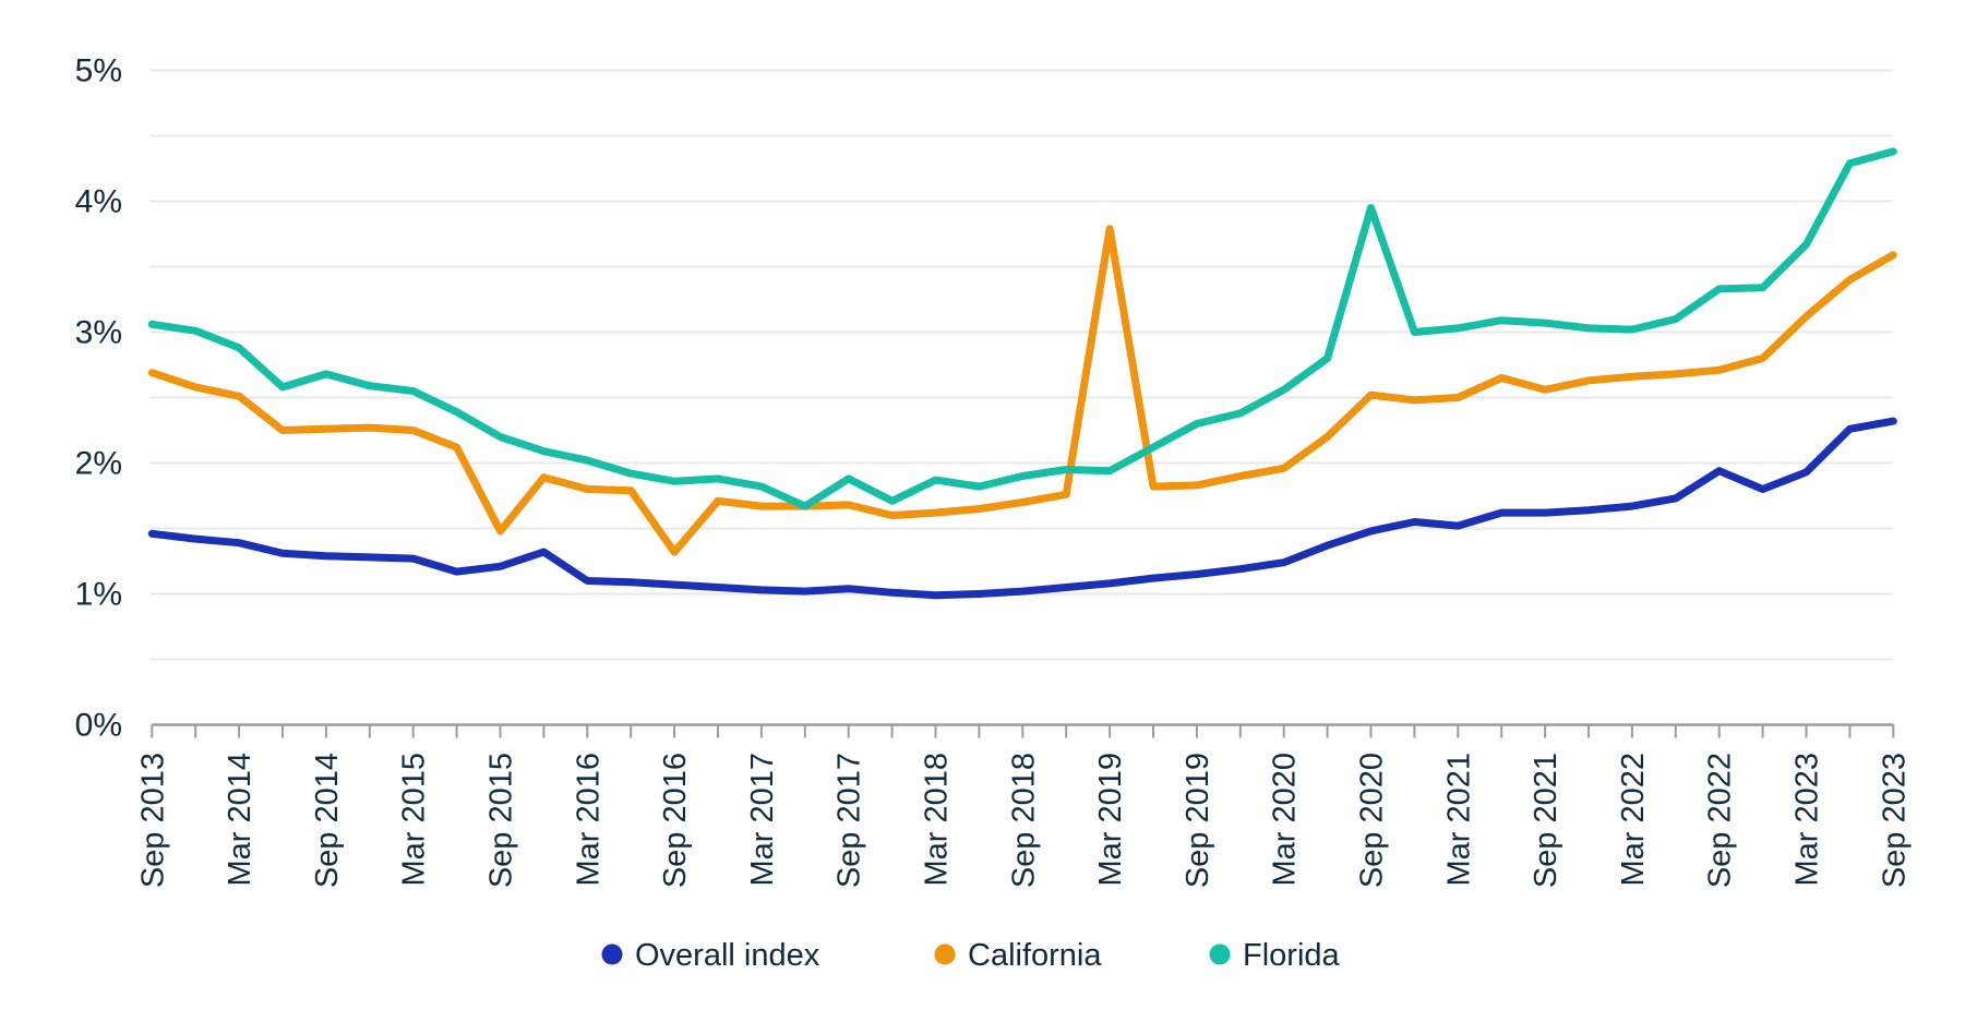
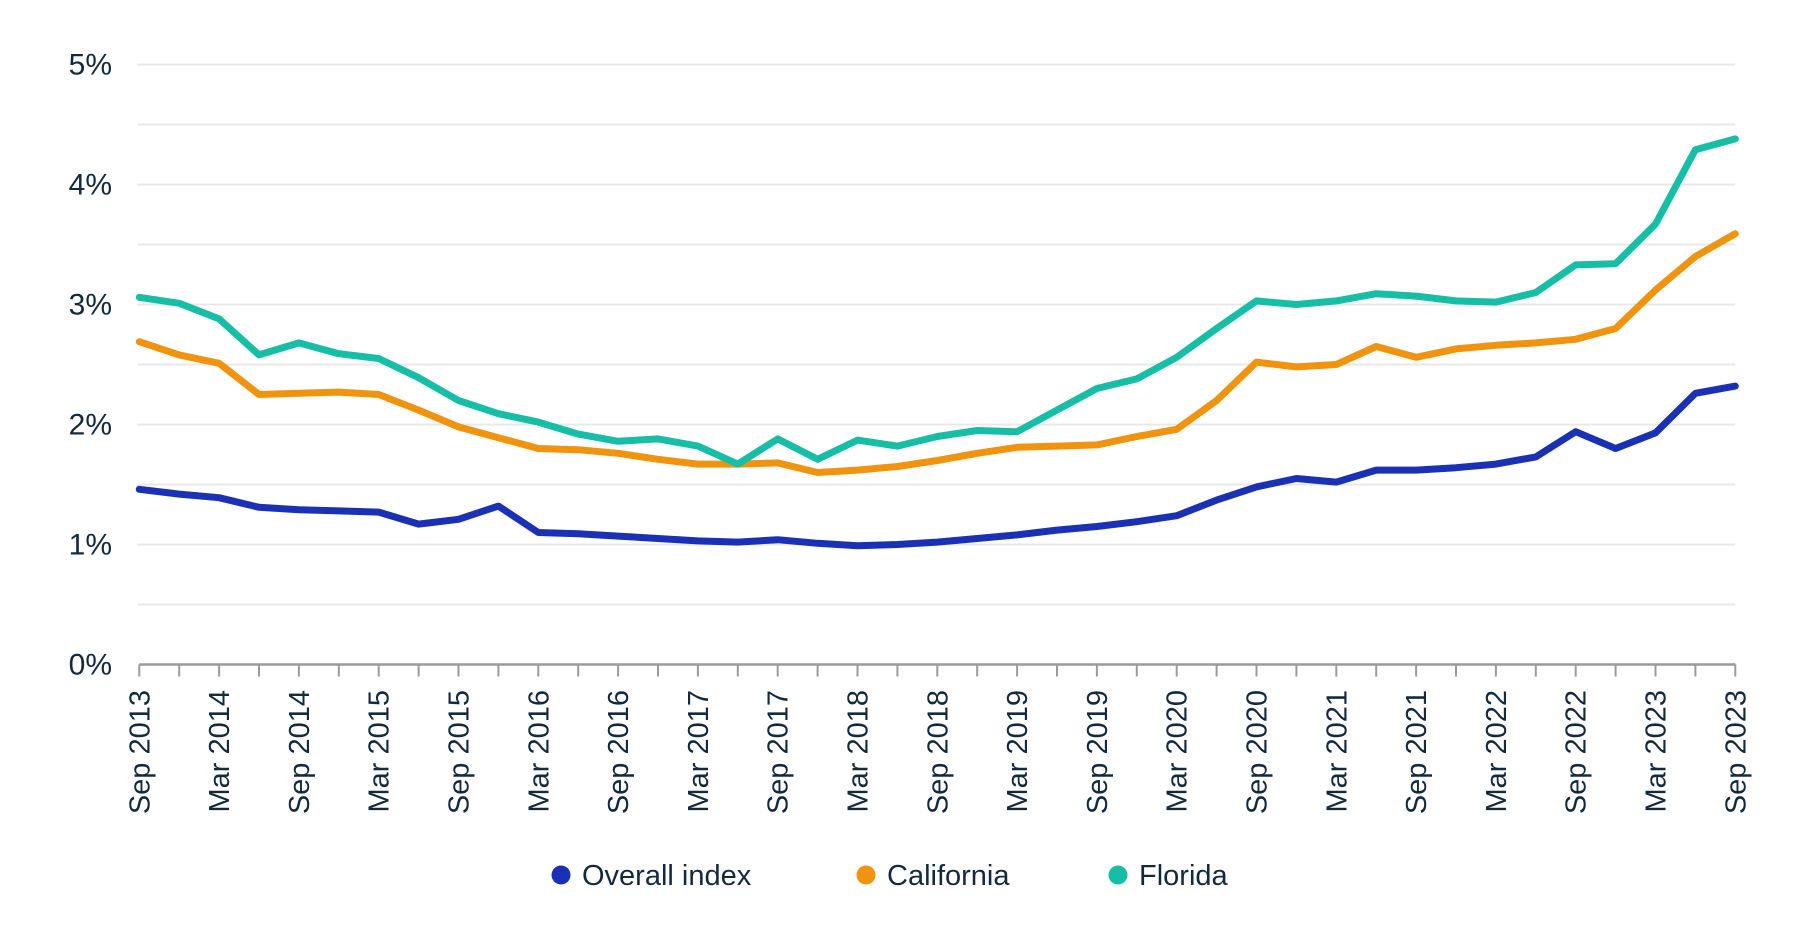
California/Sep 2015: 1.48% -> 1.98%
California/Sep 2016: 1.32% -> 1.76%
California/Mar 2019: 3.79% -> 1.81%
Florida/Sep 2020: 3.95% -> 3.03%
